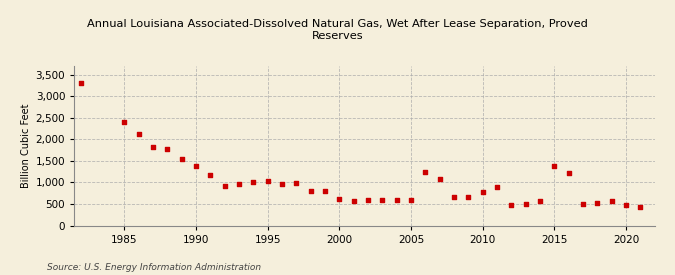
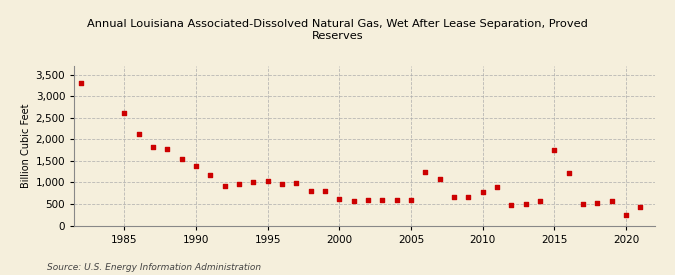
1985: 2,390 -> 2,600
2015: 1,390 -> 1,750
2020: 470 -> 250
